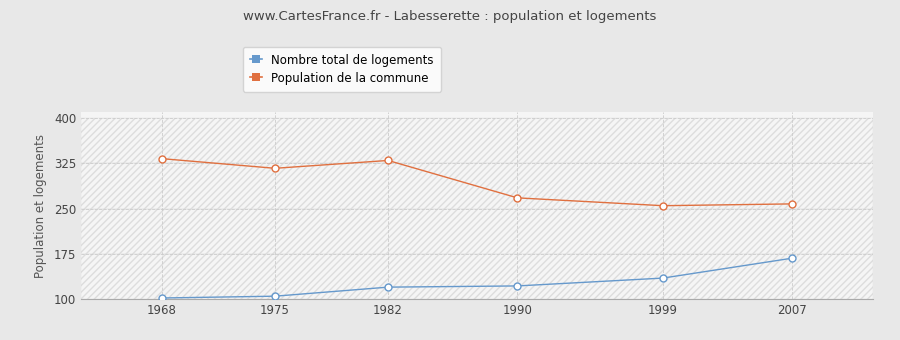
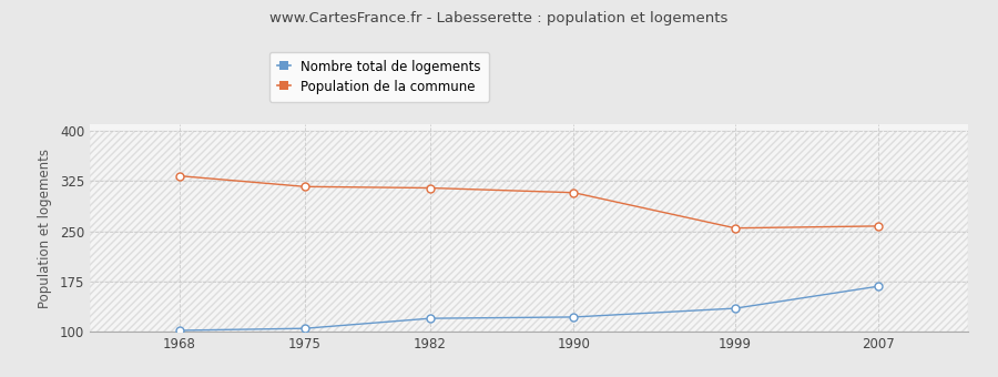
Population de la commune/1982: 330 -> 315
Population de la commune/1990: 268 -> 308
